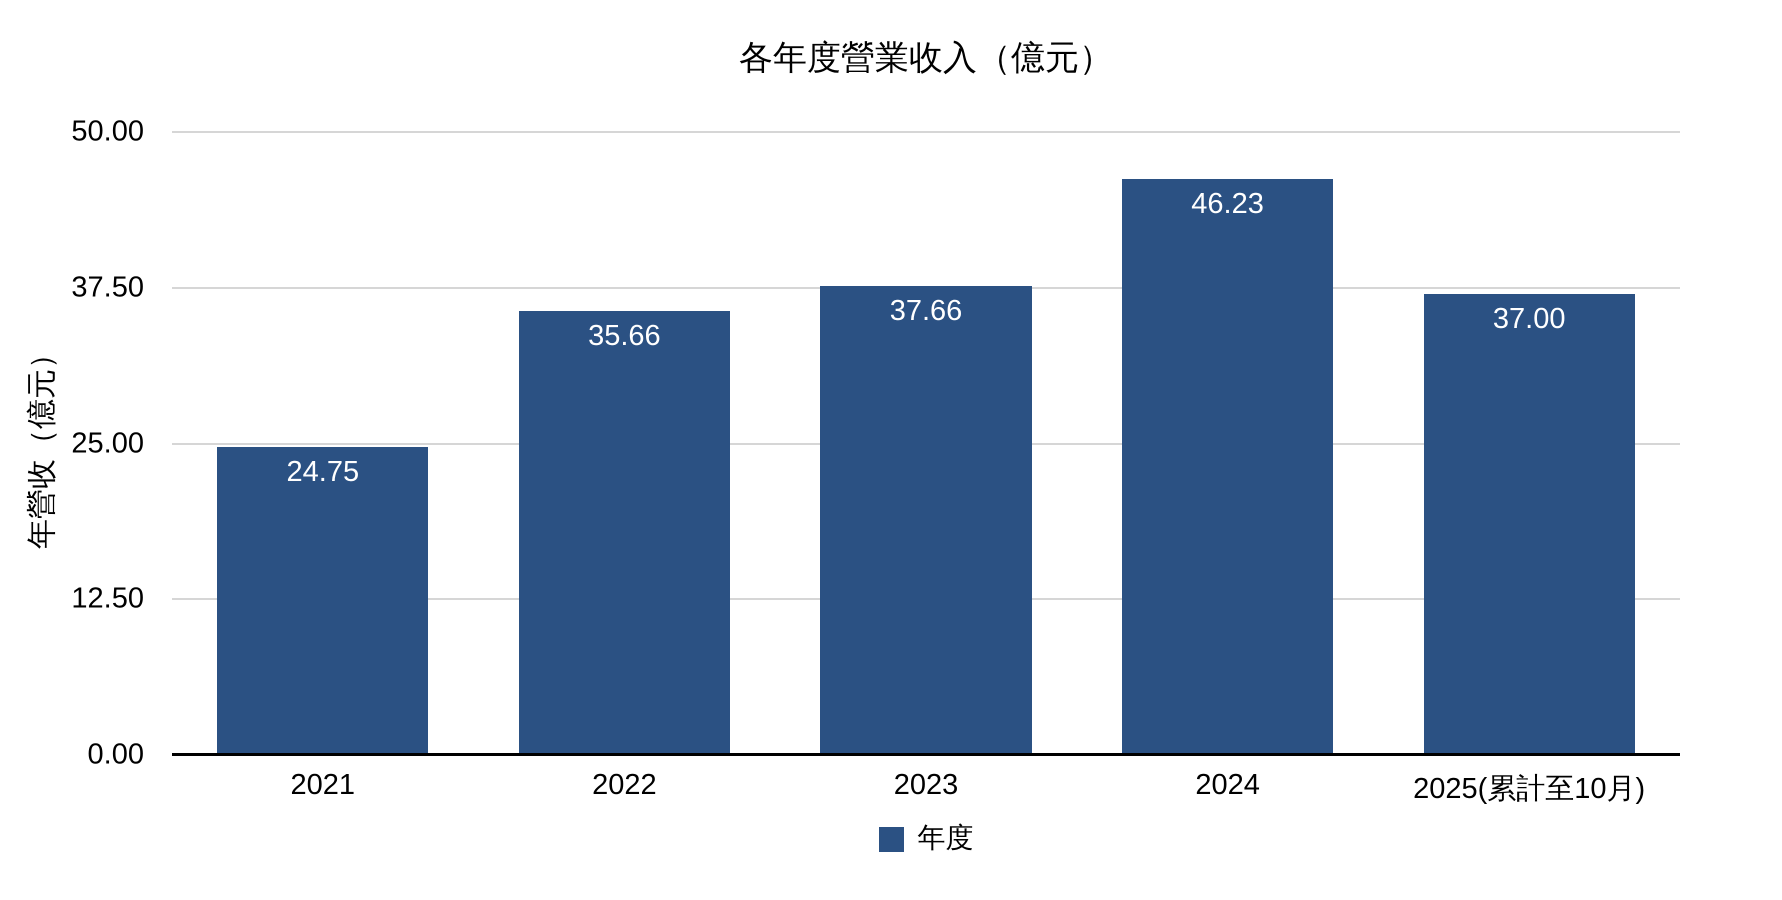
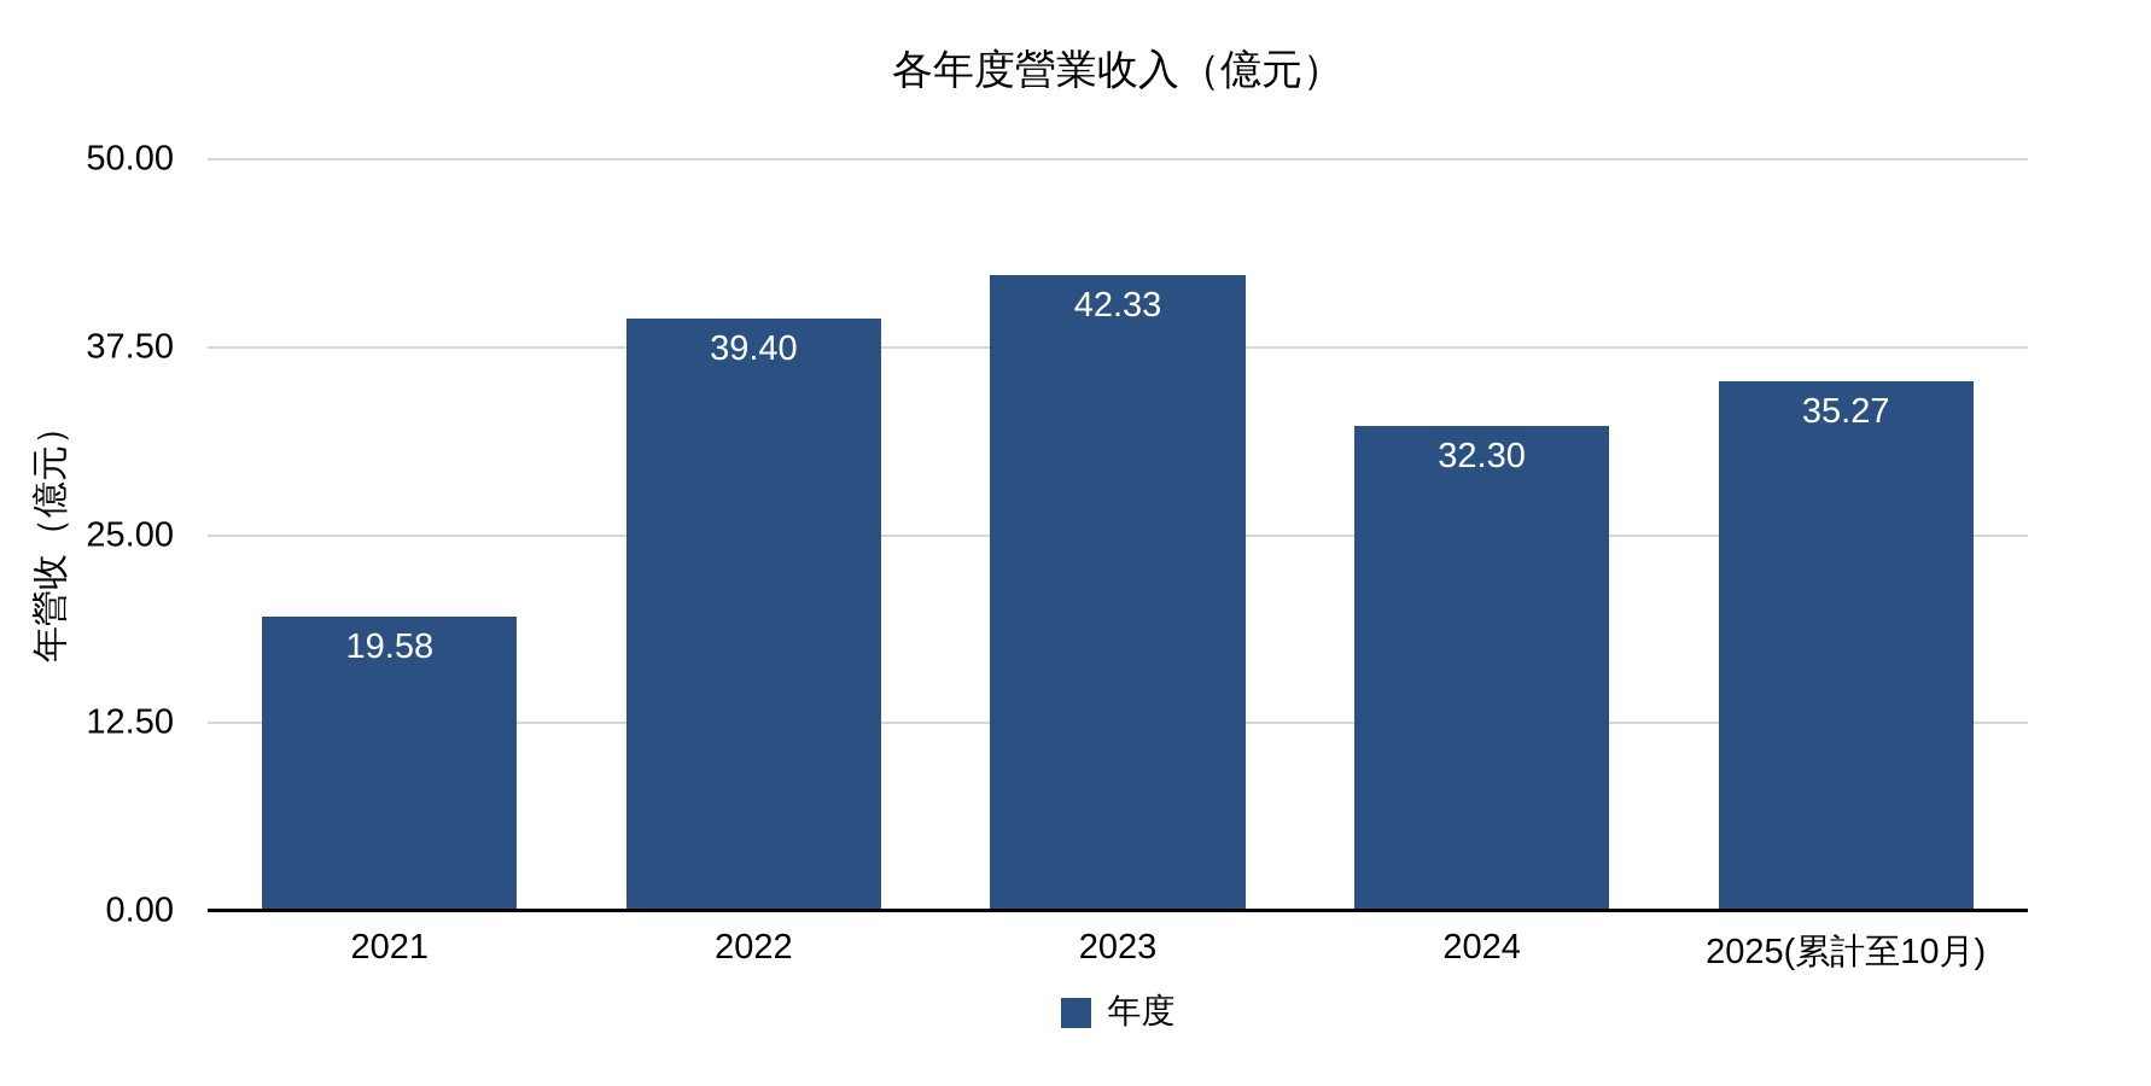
2021: 24.75 -> 19.58
2022: 35.66 -> 39.40
2023: 37.66 -> 42.33
2024: 46.23 -> 32.30
2025(累計至10月): 37.00 -> 35.27
